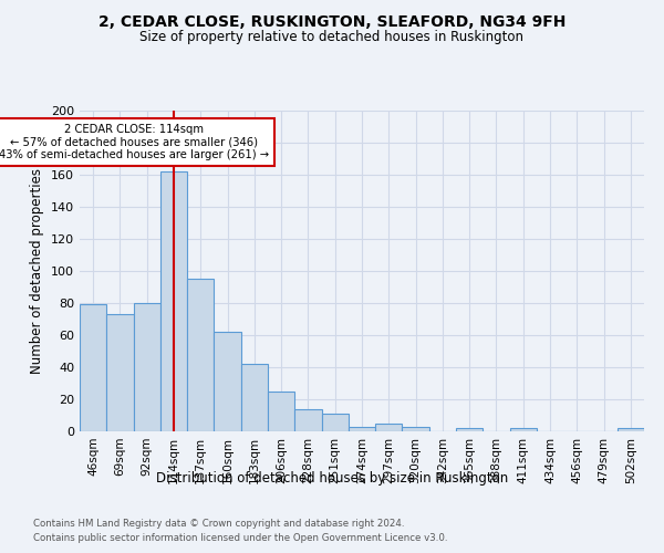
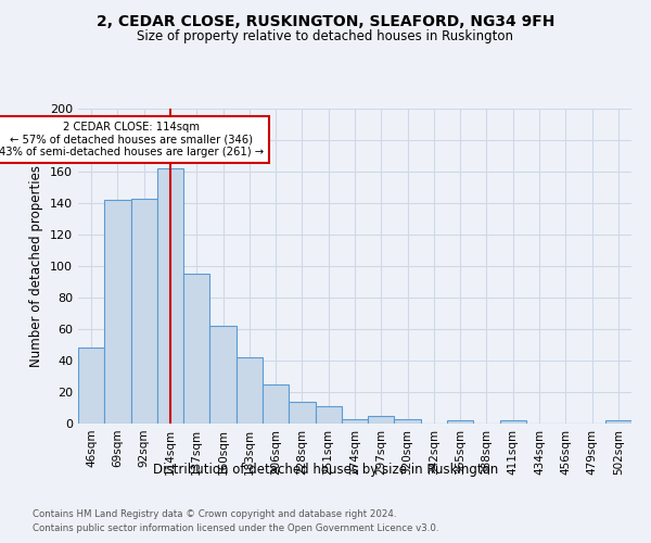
46sqm: 79 -> 48
69sqm: 73 -> 142
92sqm: 80 -> 143
